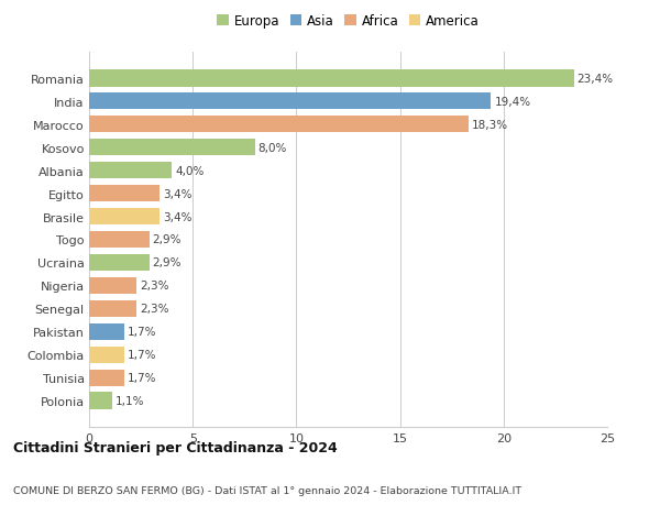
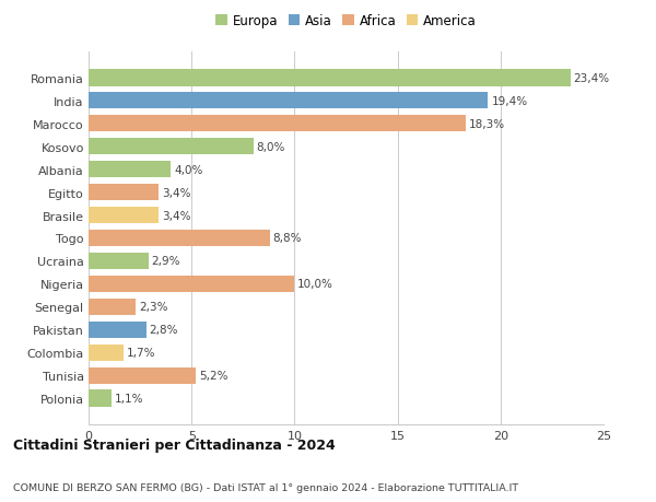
Togo: 2,9% -> 8,8%
Nigeria: 2,3% -> 10,0%
Pakistan: 1,7% -> 2,8%
Tunisia: 1,7% -> 5,2%
